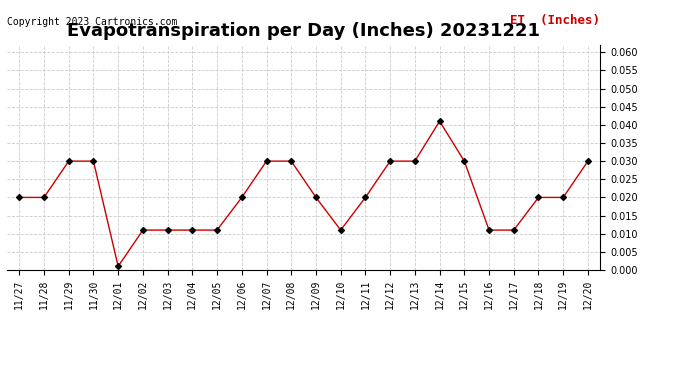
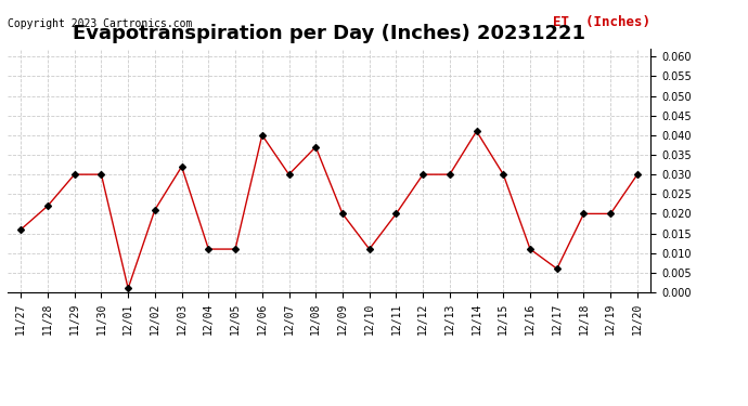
11/27: 0.020 -> 0.016
11/28: 0.020 -> 0.022
12/02: 0.011 -> 0.021
12/03: 0.011 -> 0.032
12/06: 0.020 -> 0.040
12/08: 0.030 -> 0.037
12/17: 0.011 -> 0.006
